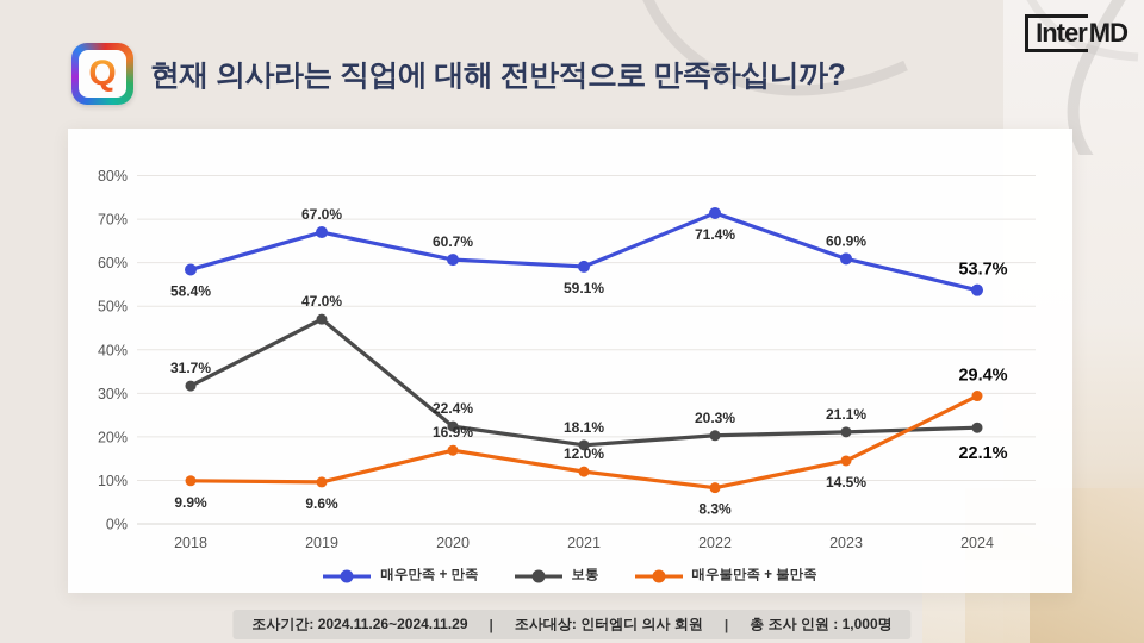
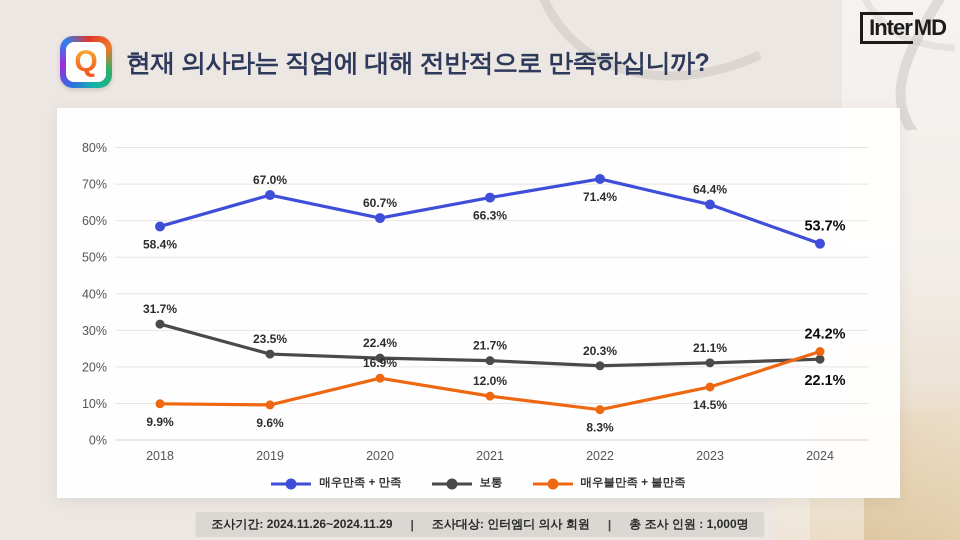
보통/2019: 47.0% -> 23.5%
매우만족 + 만족/2021: 59.1% -> 66.3%
보통/2021: 18.1% -> 21.7%
매우만족 + 만족/2023: 60.9% -> 64.4%
매우불만족 + 불만족/2024: 29.4% -> 24.2%
